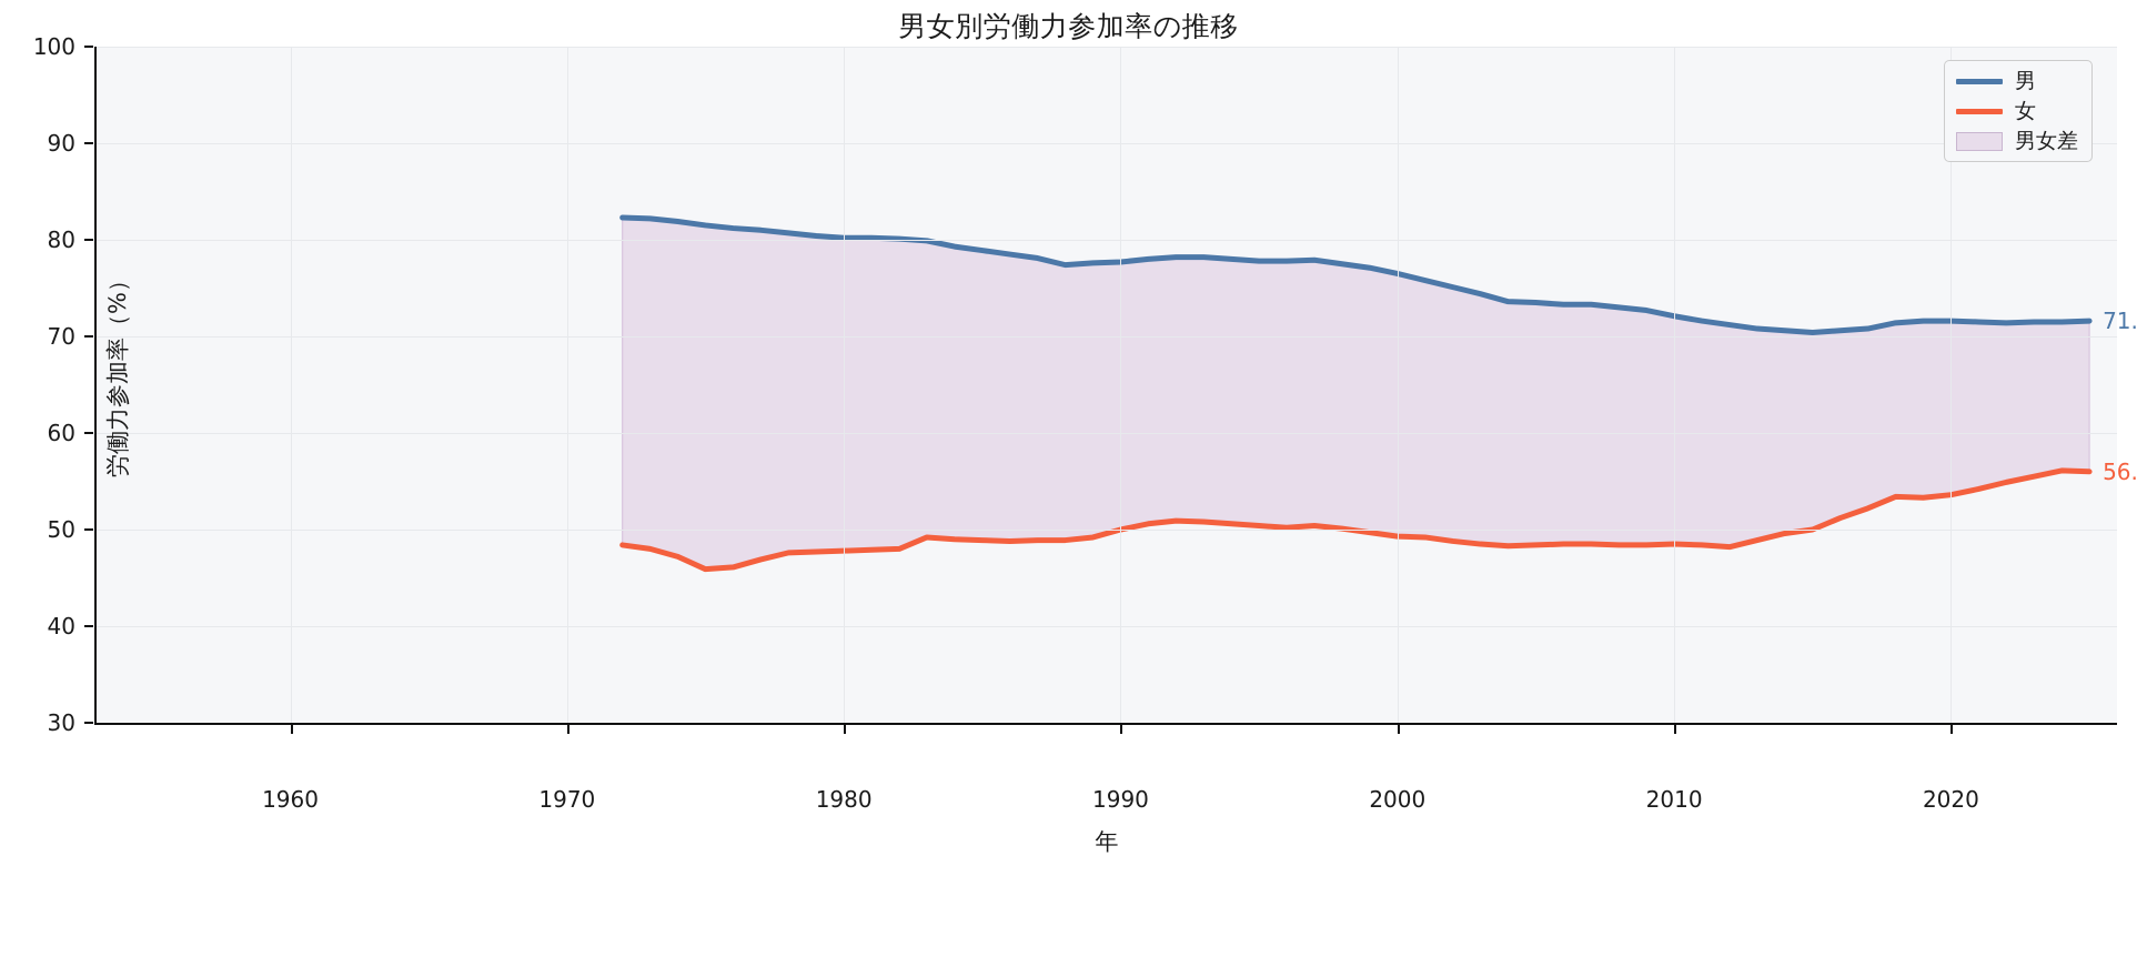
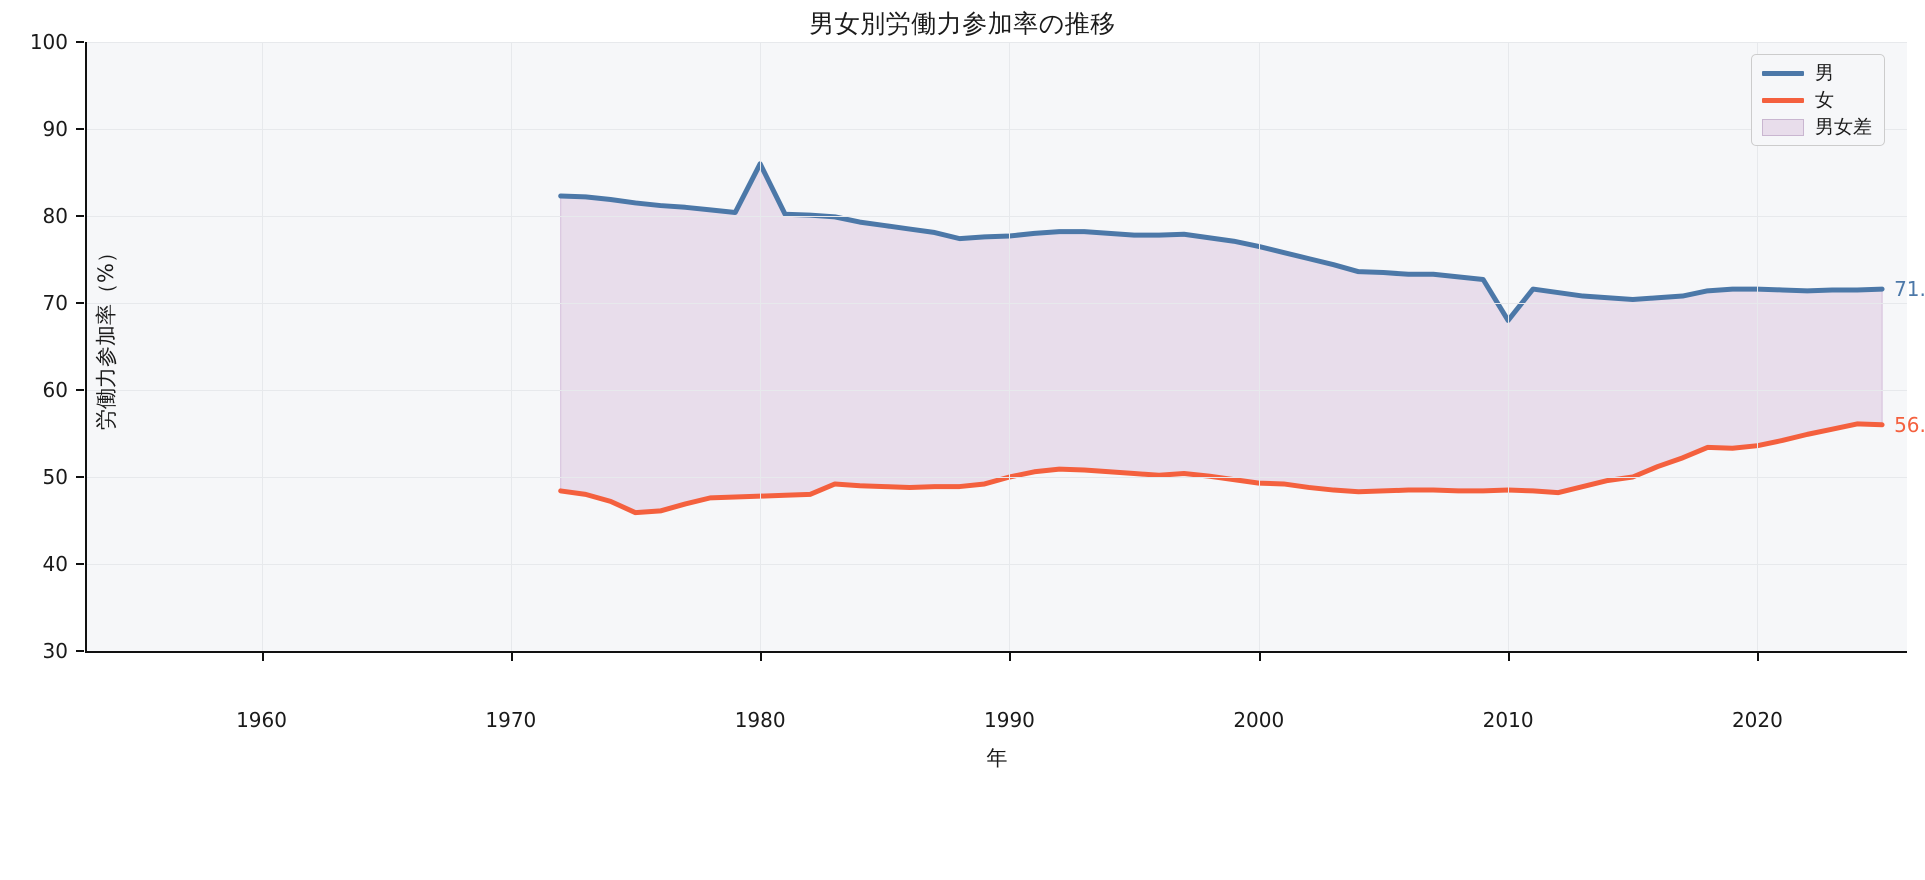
男/1980: 80 -> 86
男/2010: 72 -> 68
